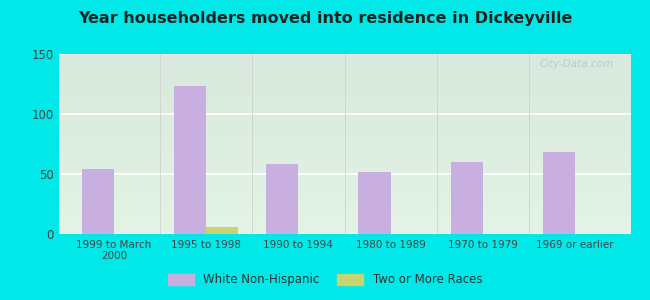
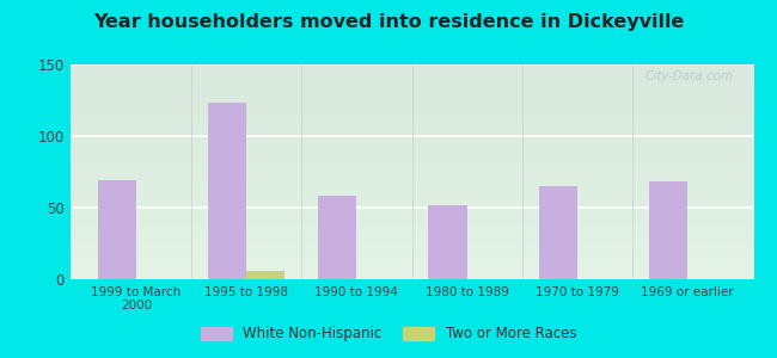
White Non-Hispanic/1999 to March 2000: 54 -> 69
White Non-Hispanic/1970 to 1979: 60 -> 65
